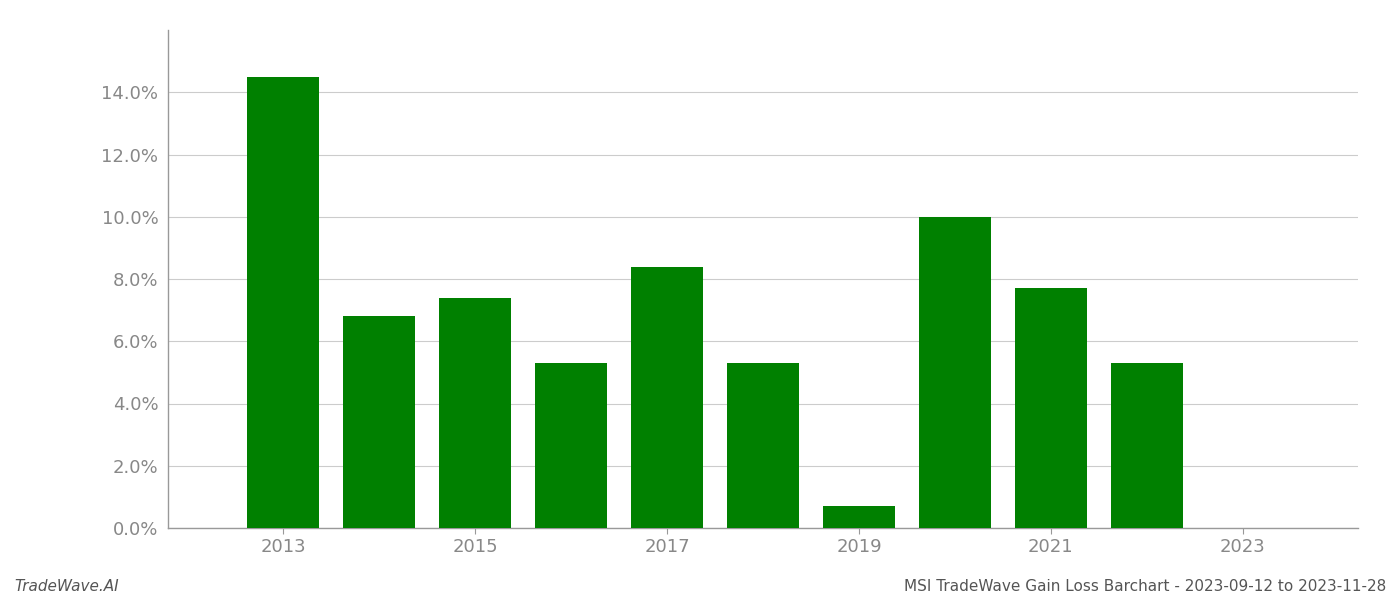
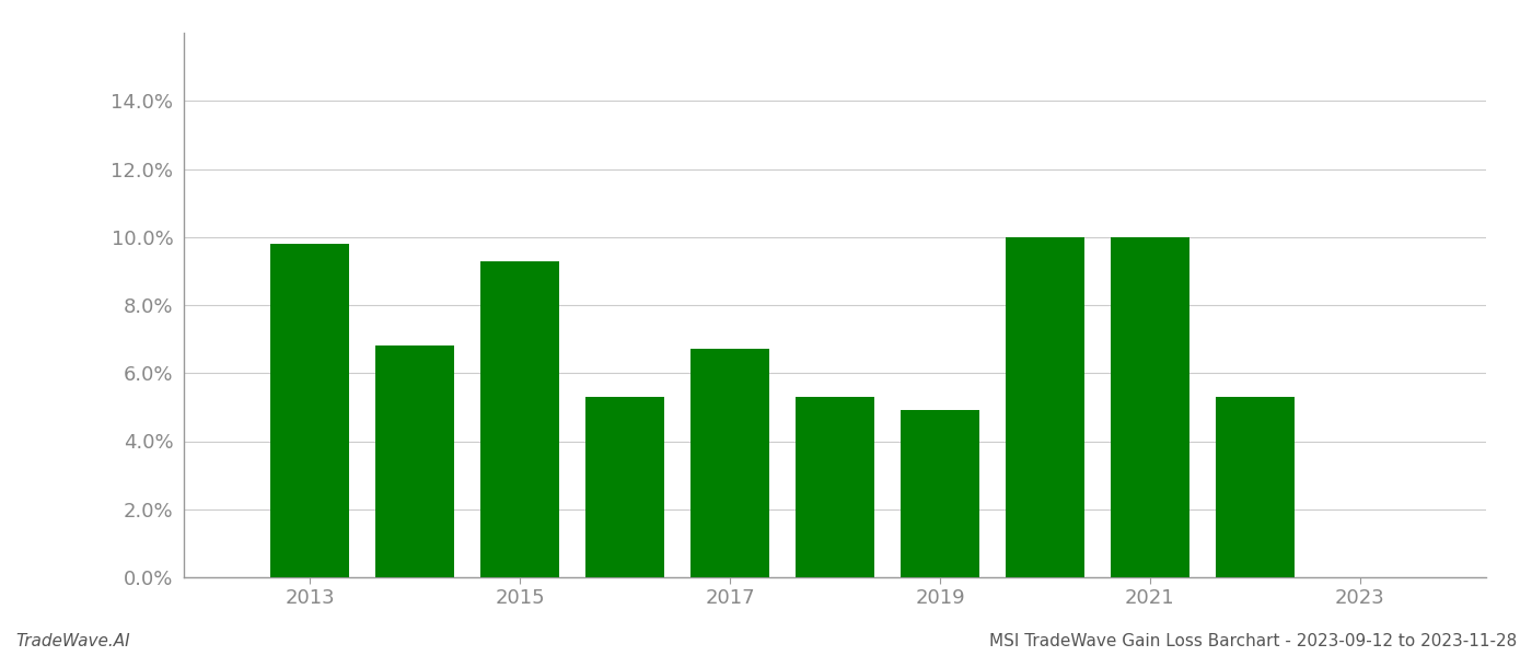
2013: 14.5% -> 9.8%
2015: 7.4% -> 9.3%
2017: 8.4% -> 6.7%
2019: 0.7% -> 4.9%
2021: 7.7% -> 10.0%
